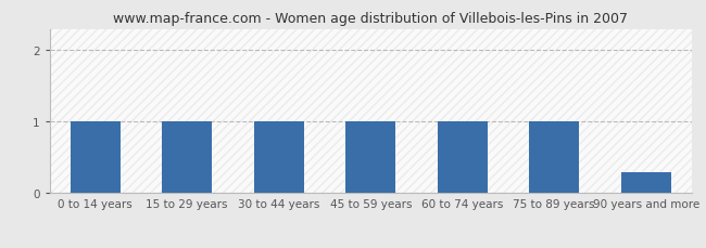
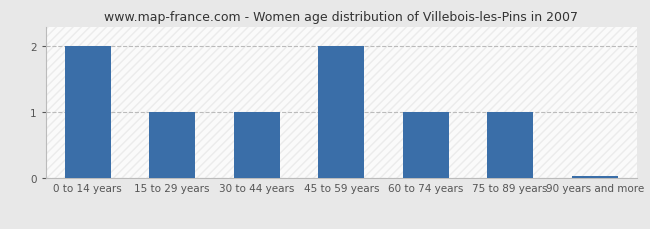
0 to 14 years: 1.00 -> 2.00
45 to 59 years: 1.00 -> 2.00
90 years and more: 0.30 -> 0.04
